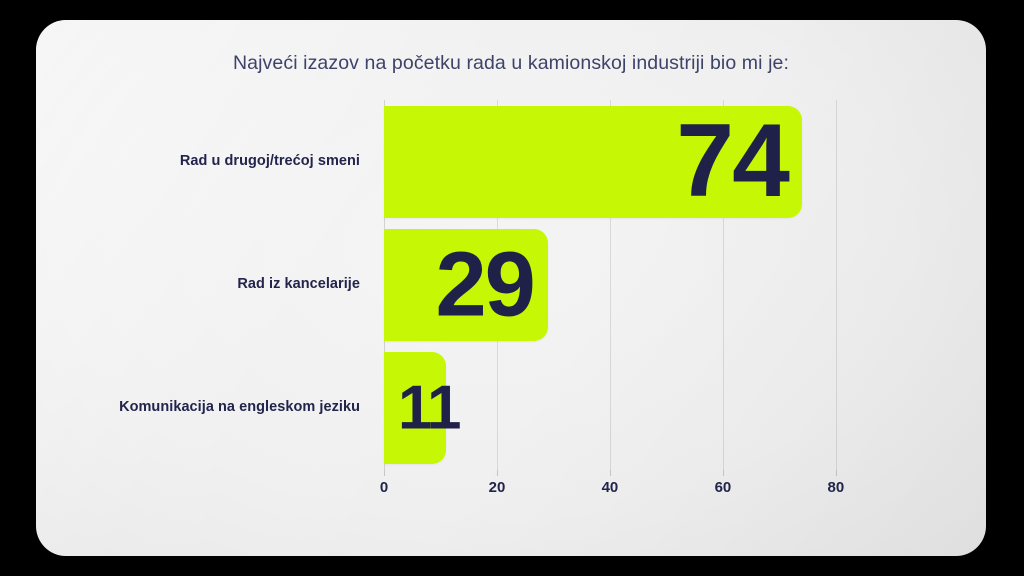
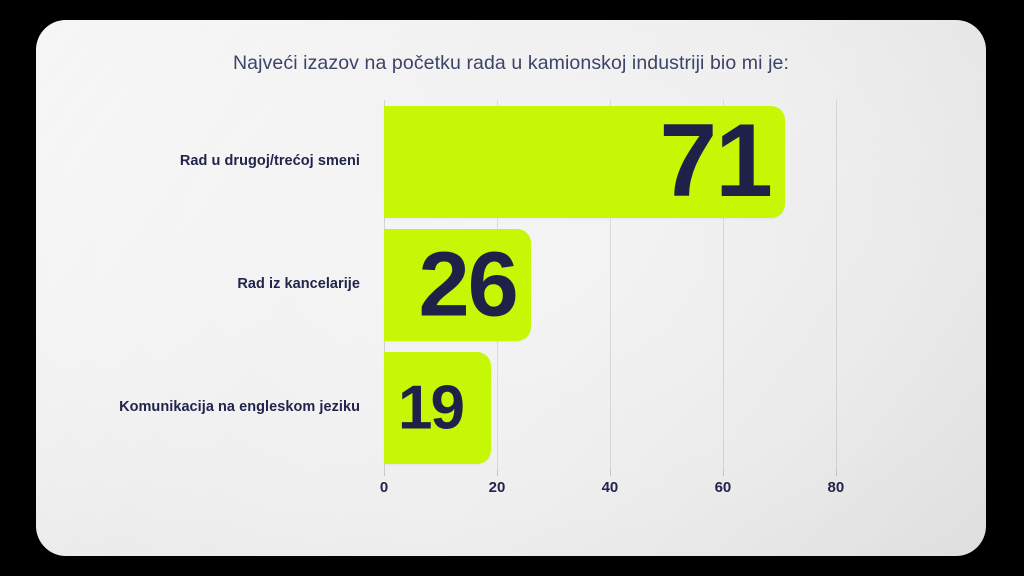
Rad u drugoj/trećoj smeni: 74 -> 71
Rad iz kancelarije: 29 -> 26
Komunikacija na engleskom jeziku: 11 -> 19
